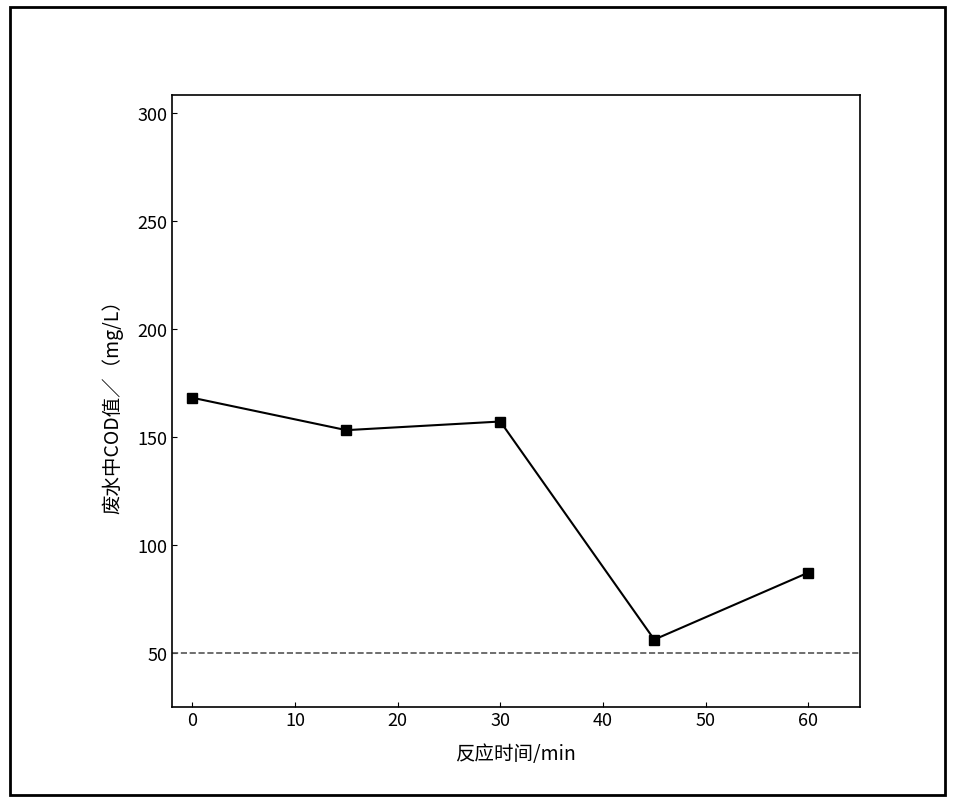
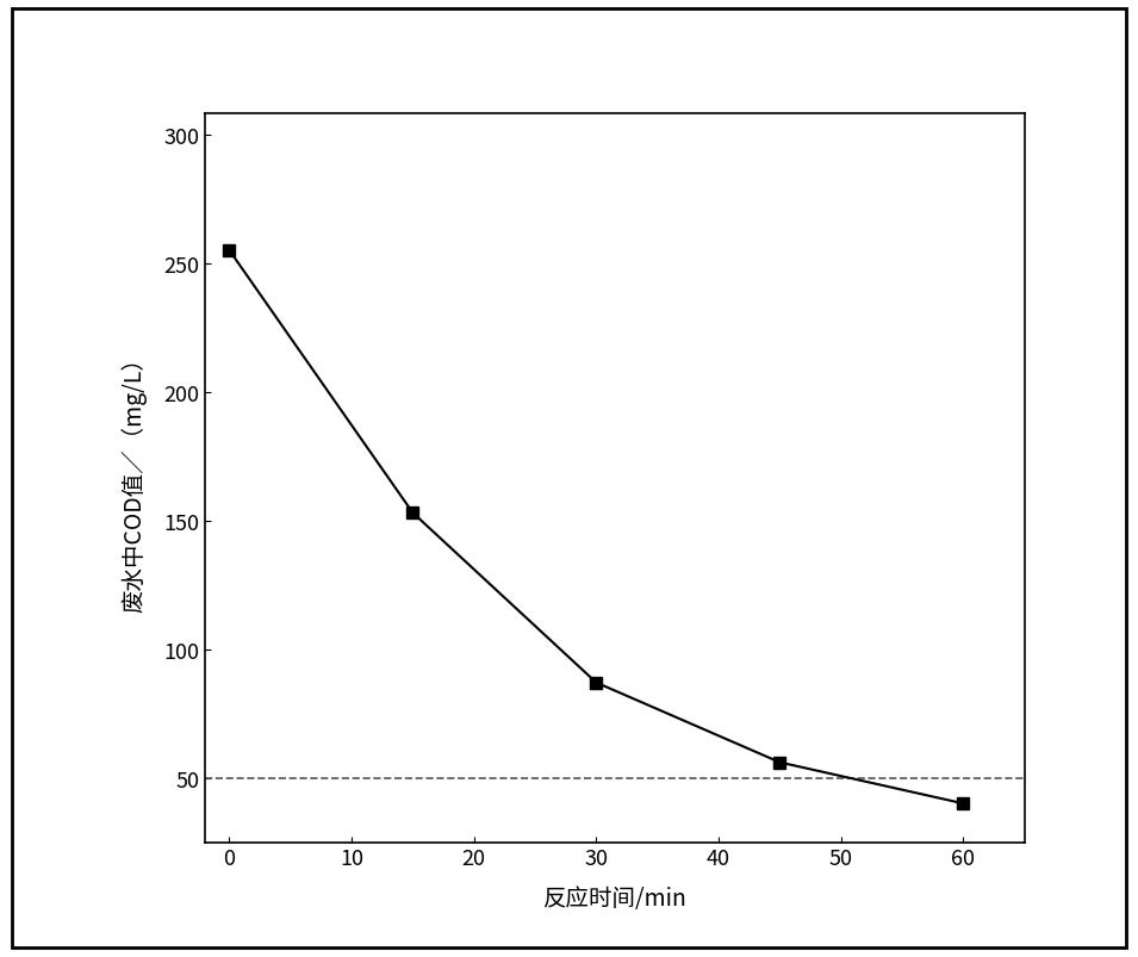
0: 168 -> 255
30: 157 -> 87
60: 87 -> 40
